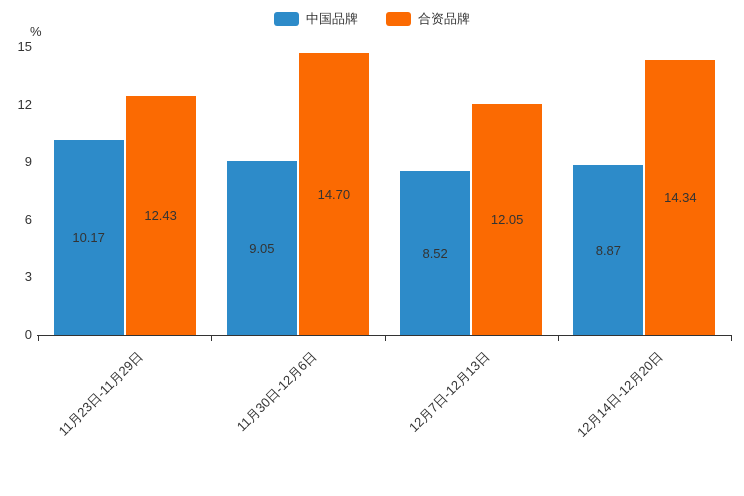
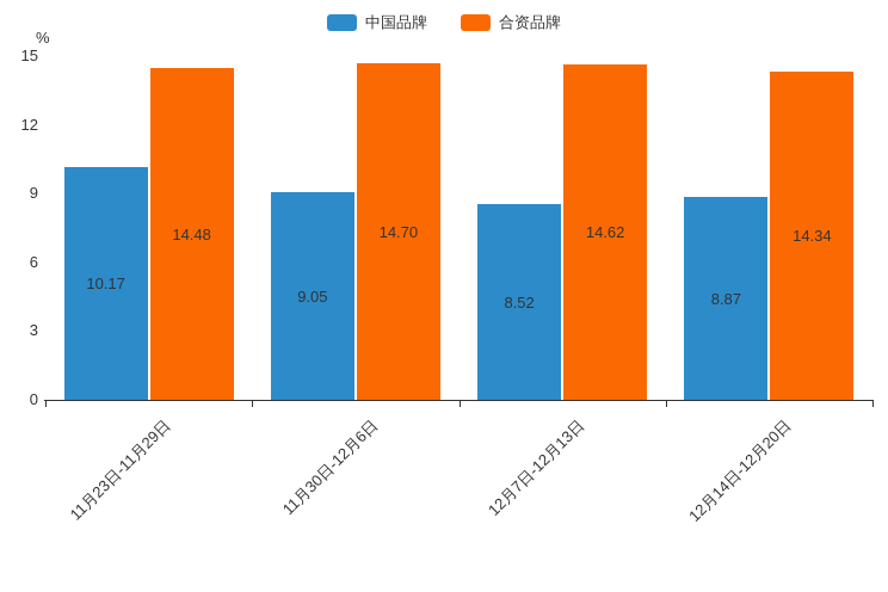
合资品牌/11月23日-11月29日: 12.43 -> 14.48
合资品牌/12月7日-12月13日: 12.05 -> 14.62
